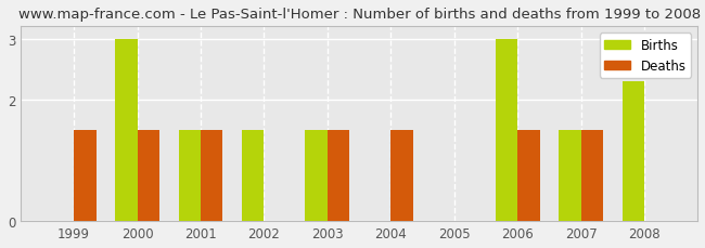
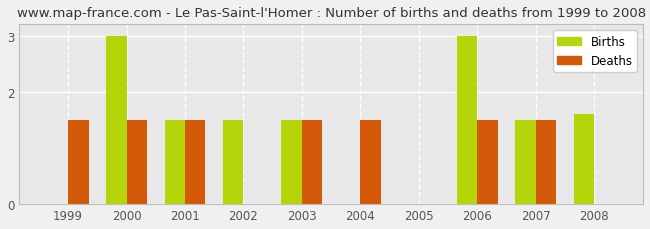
Births/2008: 2.3 -> 1.6
